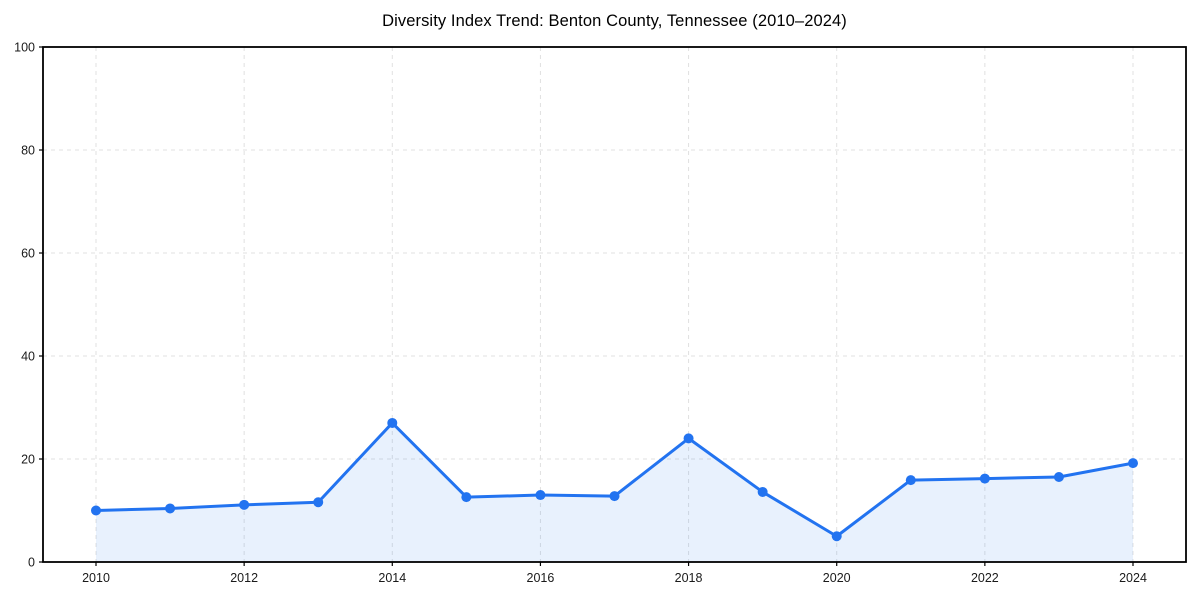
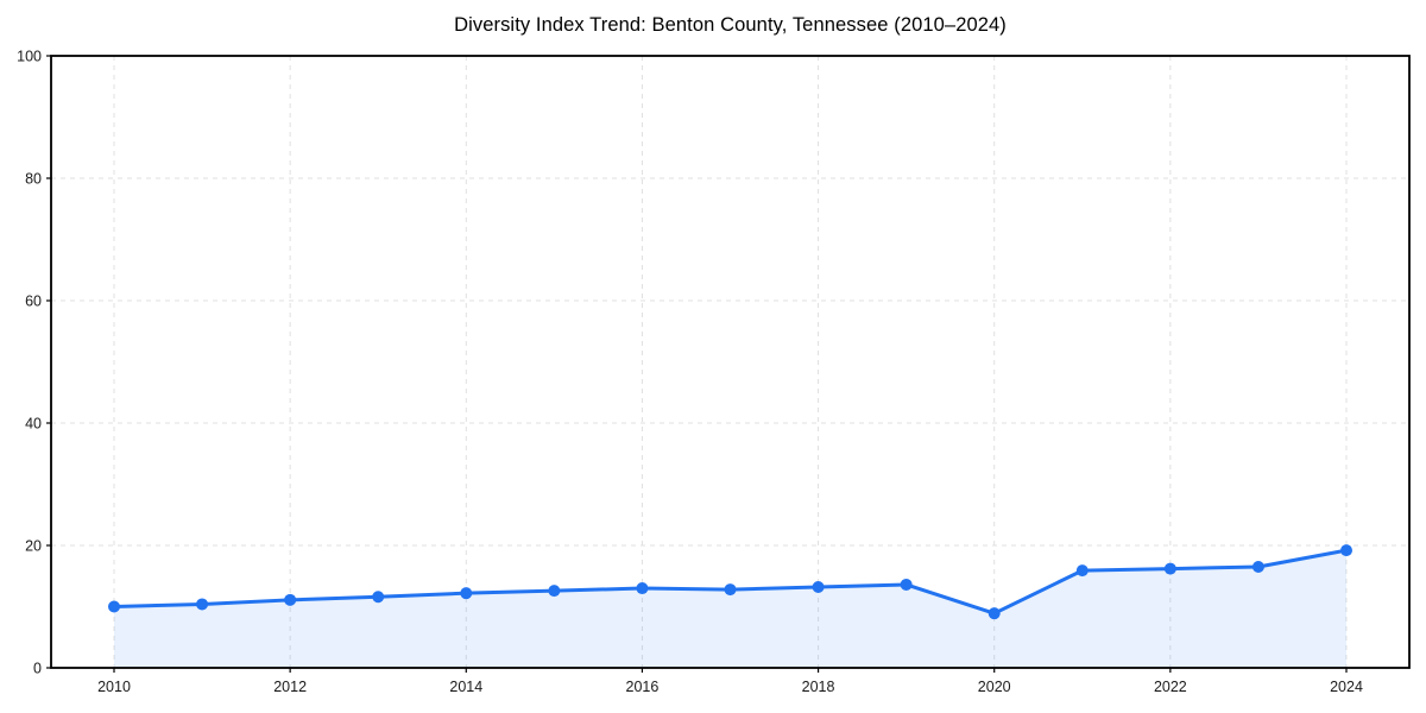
2014: 27 -> 12
2018: 24 -> 13
2020: 5 -> 9
